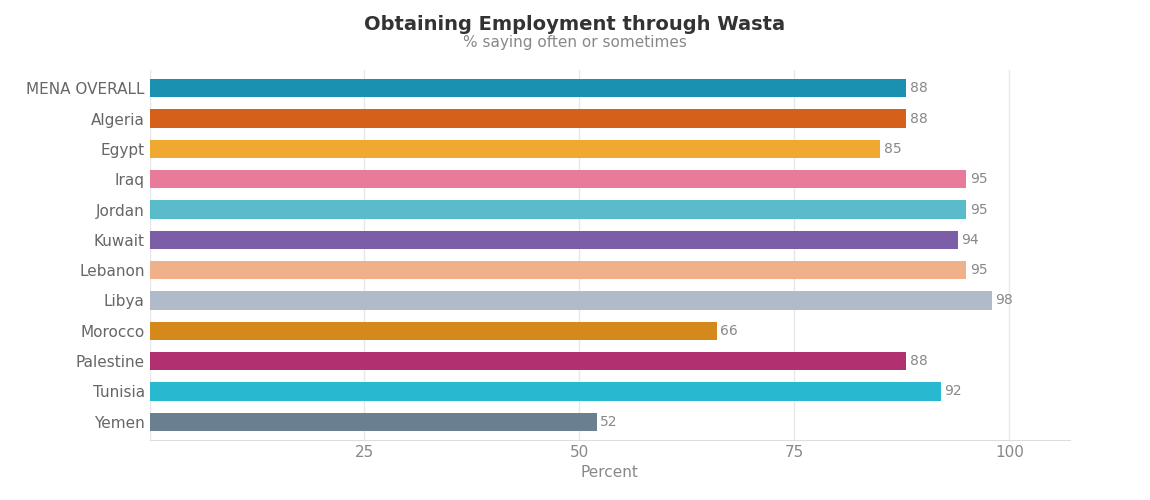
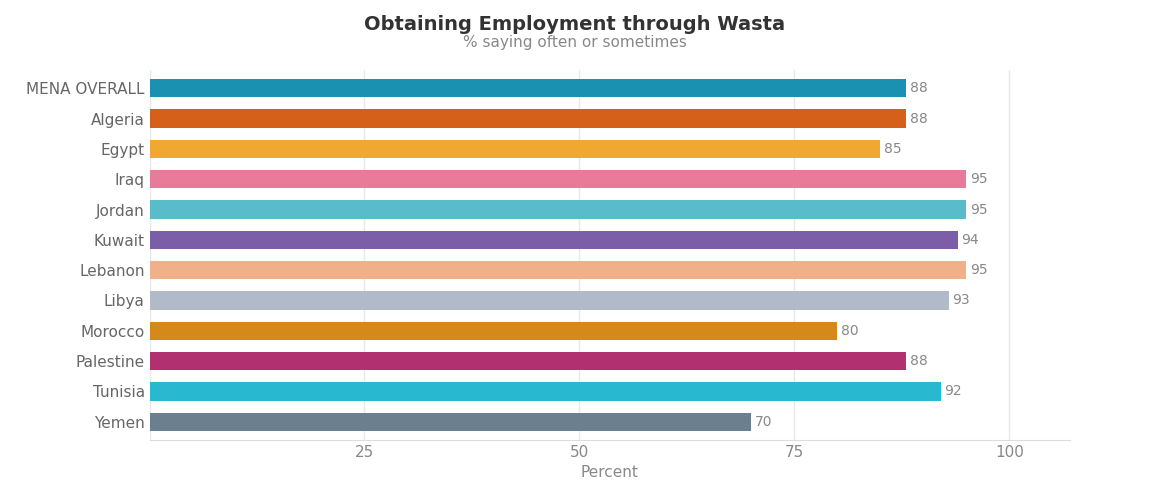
Libya: 98 -> 93
Morocco: 66 -> 80
Yemen: 52 -> 70
